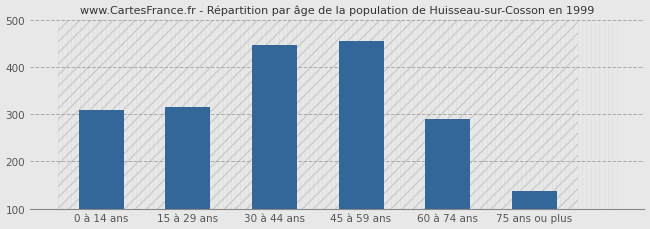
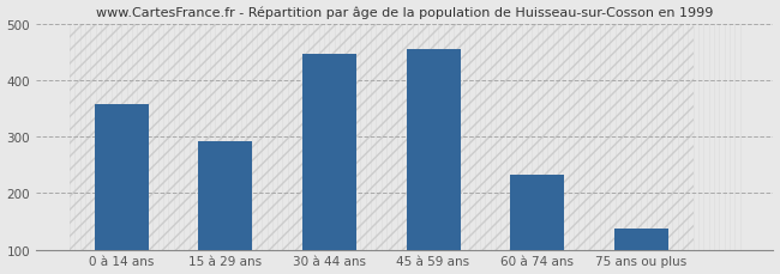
0 à 14 ans: 310 -> 357
15 à 29 ans: 315 -> 293
60 à 74 ans: 290 -> 233
